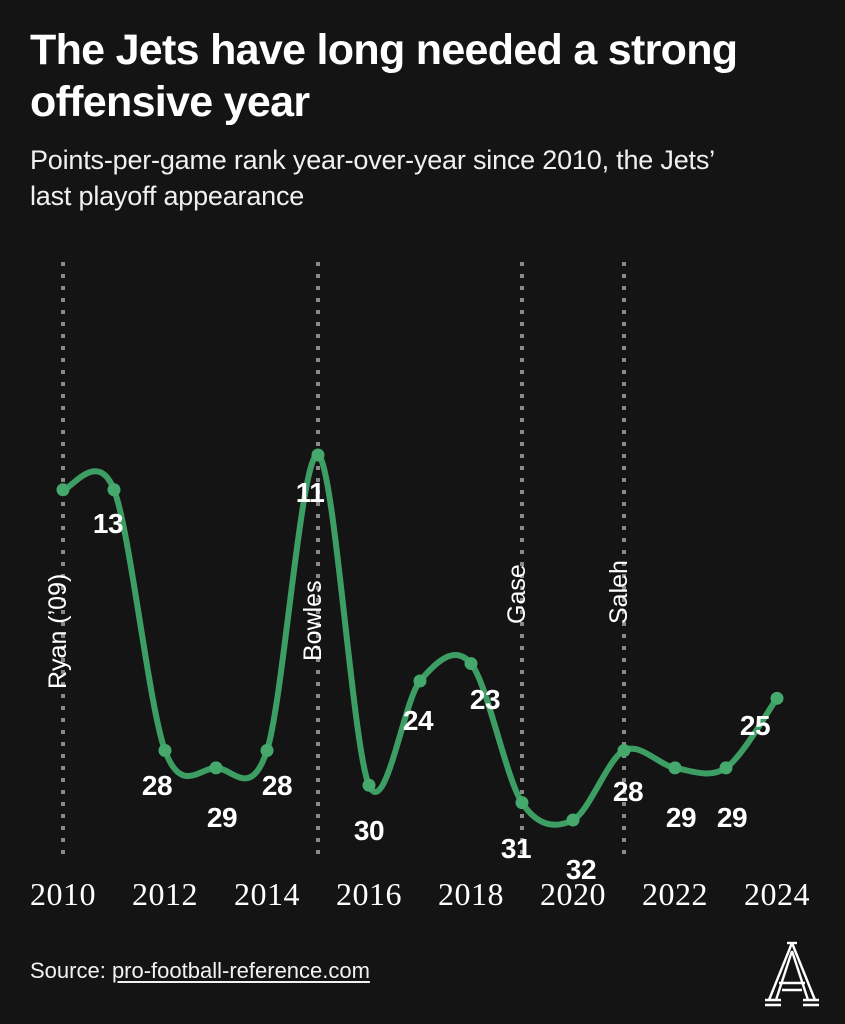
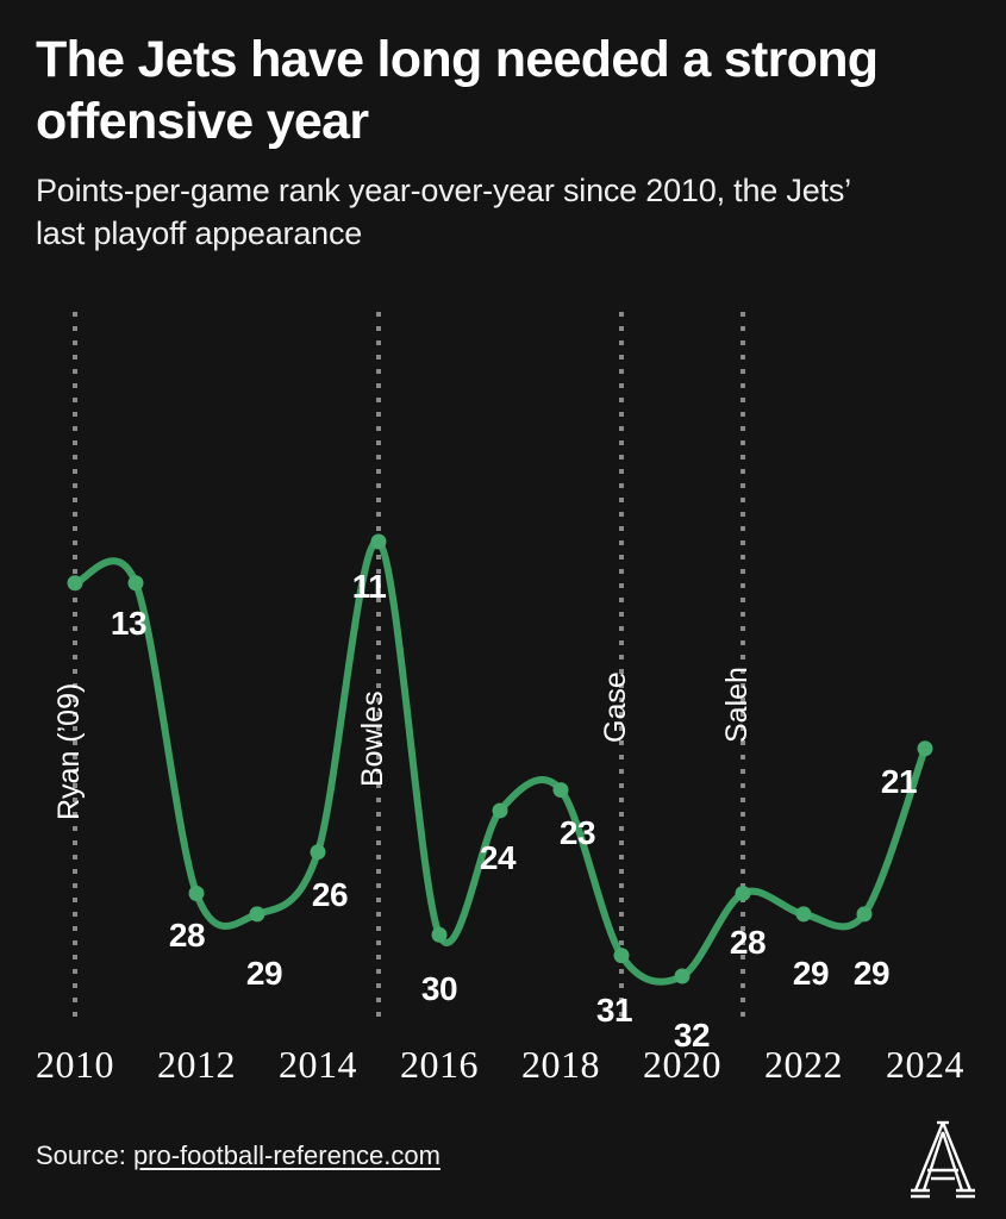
2014: 28 -> 26
2024: 25 -> 21
